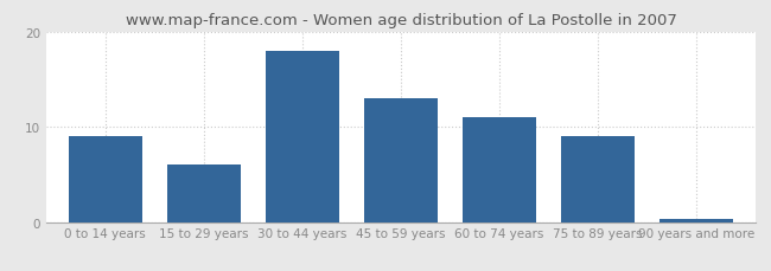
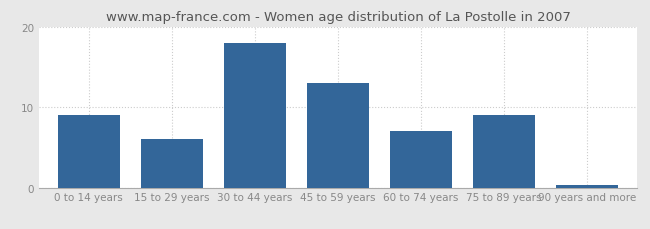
60 to 74 years: 11.0 -> 7.0
